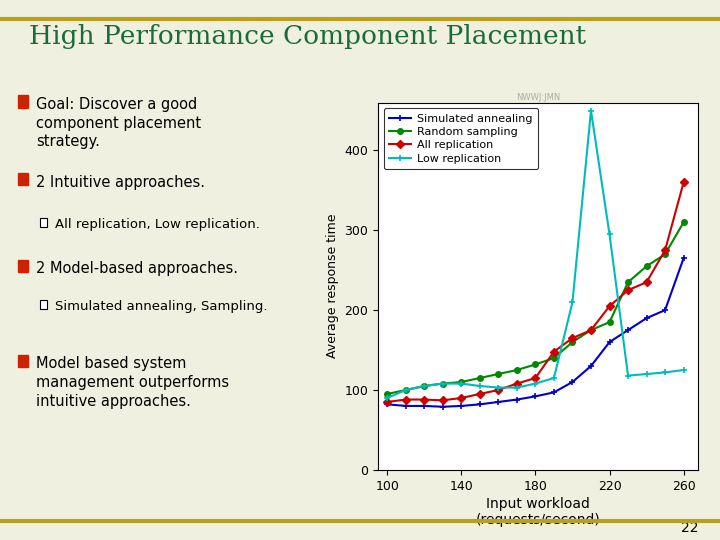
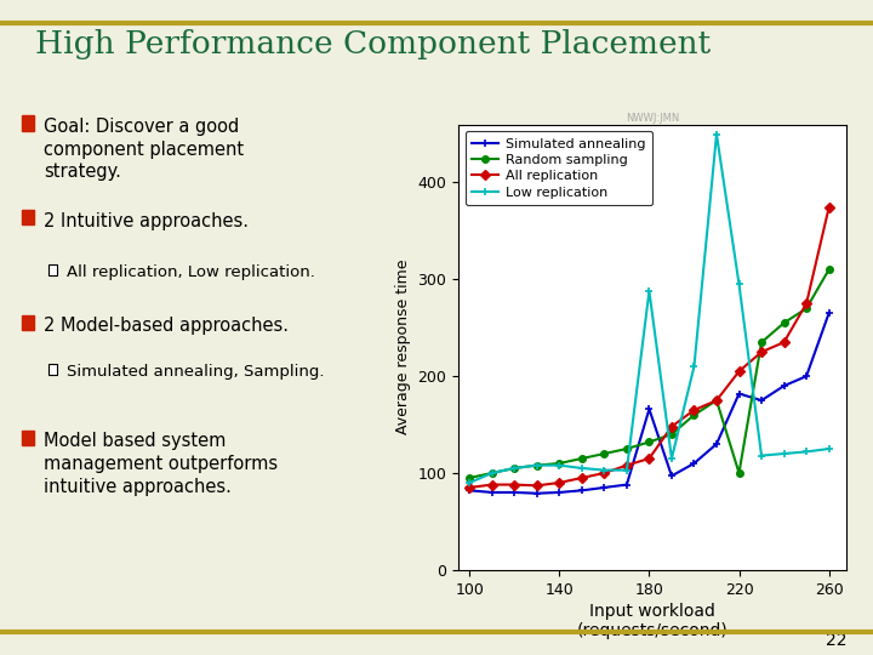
Simulated annealing/180: 92 -> 166
Low replication/180: 108 -> 288
Simulated annealing/220: 160 -> 182
Random sampling/220: 185 -> 100
All replication/260: 360 -> 374
